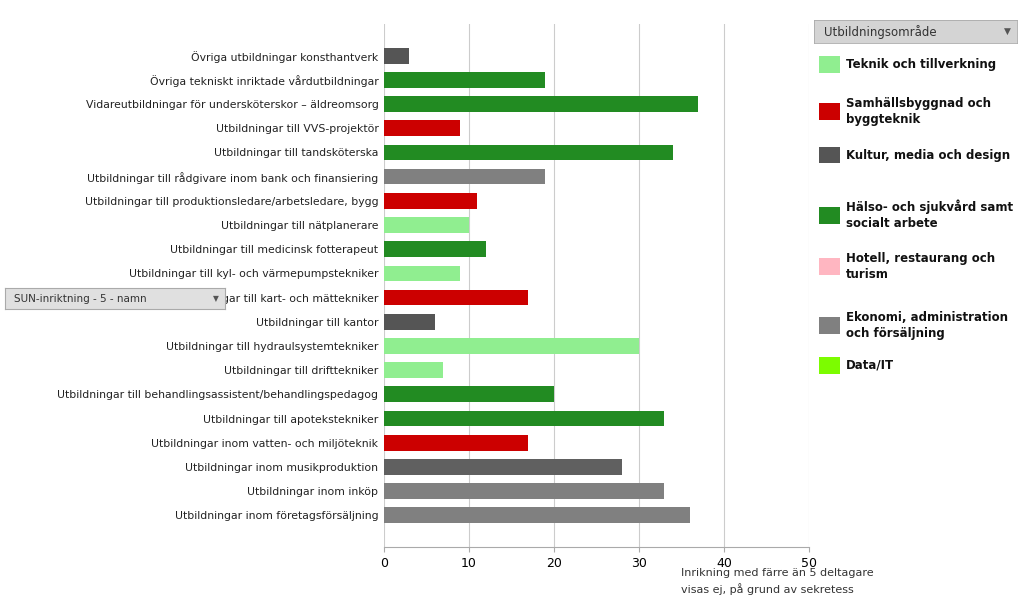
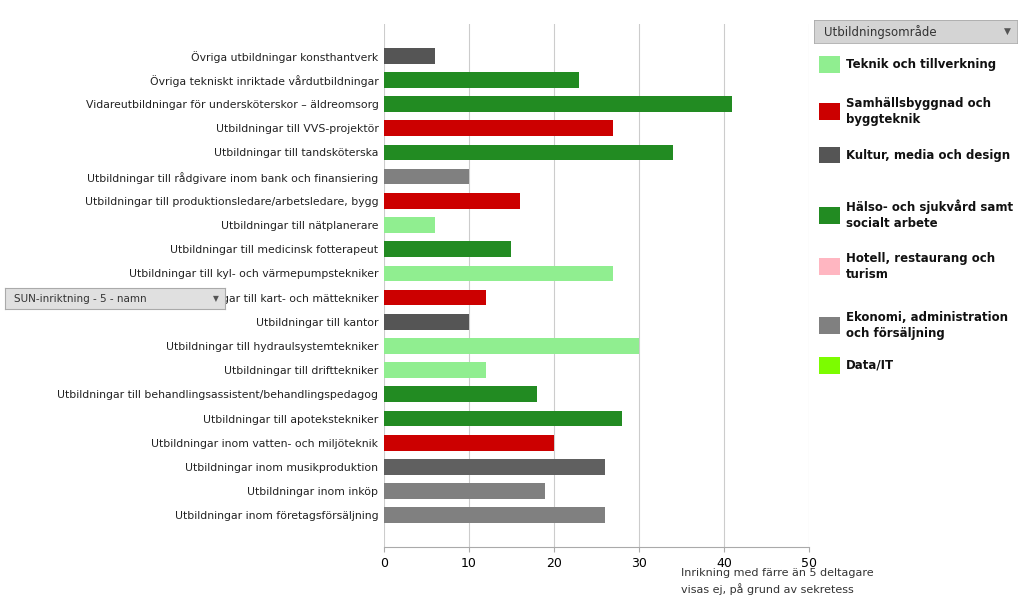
Övriga utbildningar konsthantverk: 3 -> 6
Övriga tekniskt inriktade vårdutbildningar: 19 -> 23
Vidareutbildningar för undersköterskor – äldreomsorg: 37 -> 41
Utbildningar till VVS-projektör: 9 -> 27
Utbildningar till rådgivare inom bank och finansiering: 19 -> 10
Utbildningar till produktionsledare/arbetsledare, bygg: 11 -> 16
Utbildningar till nätplanerare: 10 -> 6
Utbildningar till medicinsk fotterapeut: 12 -> 15
Utbildningar till kyl- och värmepumpstekniker: 9 -> 27
Utbildningar till kart- och mättekniker: 17 -> 12
Utbildningar till kantor: 6 -> 10
Utbildningar till drifttekniker: 7 -> 12
Utbildningar till behandlingsassistent/behandlingspedagog: 20 -> 18
Utbildningar till apotekstekniker: 33 -> 28
Utbildningar inom vatten- och miljöteknik: 17 -> 20
Utbildningar inom musikproduktion: 28 -> 26
Utbildningar inom inköp: 33 -> 19
Utbildningar inom företagsförsäljning: 36 -> 26
